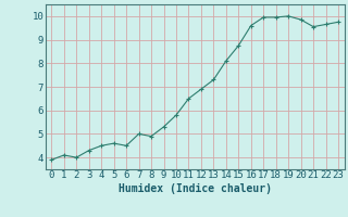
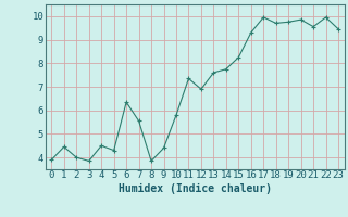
1: 4.10 -> 4.45
3: 4.30 -> 3.85
5: 4.60 -> 4.30
6: 4.50 -> 6.35
7: 5.00 -> 5.55
8: 4.90 -> 3.85
9: 5.30 -> 4.40
11: 6.50 -> 7.35
13: 7.30 -> 7.60
14: 8.10 -> 7.75
15: 8.75 -> 8.25
16: 9.60 -> 9.30
18: 9.95 -> 9.70
19: 10.00 -> 9.75
22: 9.65 -> 9.95
23: 9.75 -> 9.45
